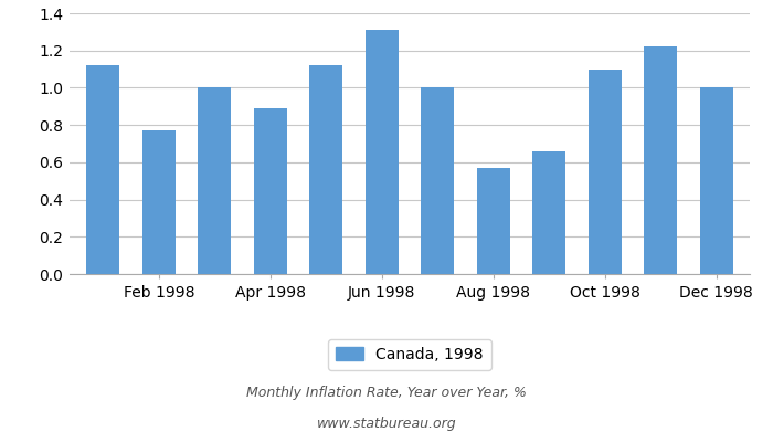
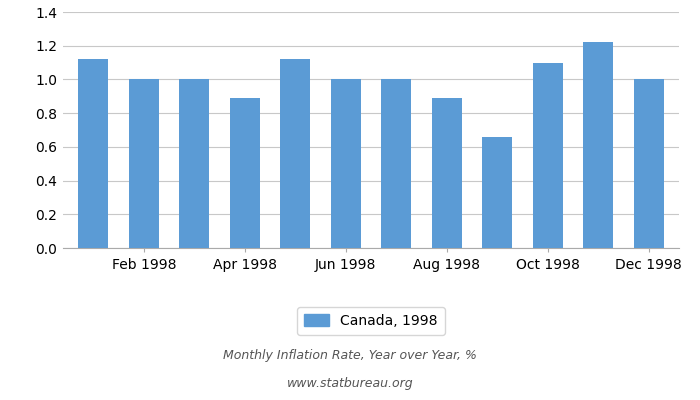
Feb 1998: 0.77 -> 1.00
Jun 1998: 1.31 -> 1.00
Aug 1998: 0.57 -> 0.89
